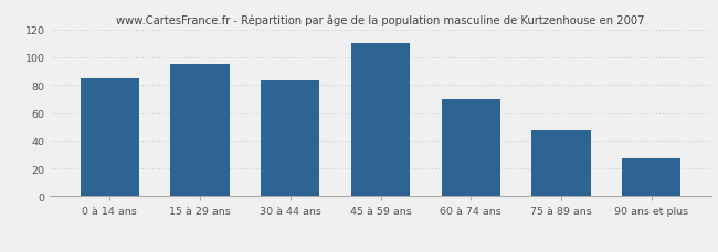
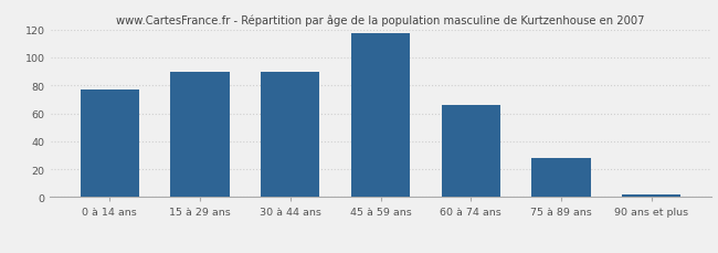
0 à 14 ans: 85 -> 77
15 à 29 ans: 95 -> 90
30 à 44 ans: 83 -> 90
45 à 59 ans: 110 -> 117
60 à 74 ans: 70 -> 66
75 à 89 ans: 48 -> 28
90 ans et plus: 27 -> 2
